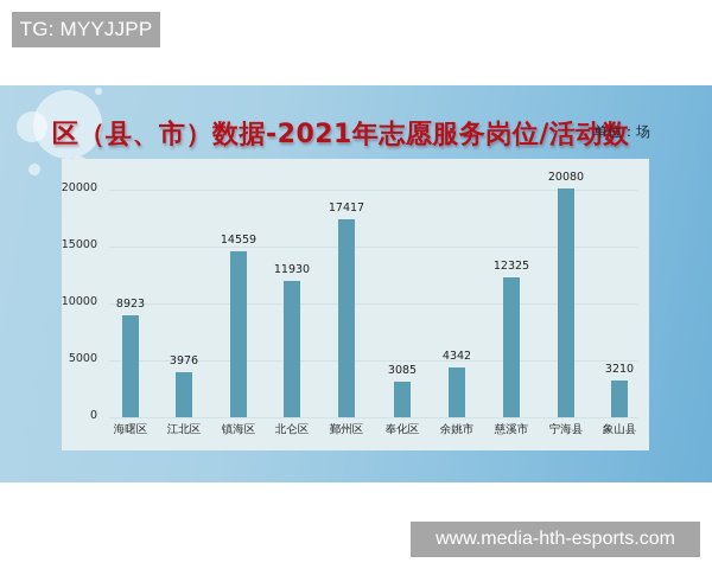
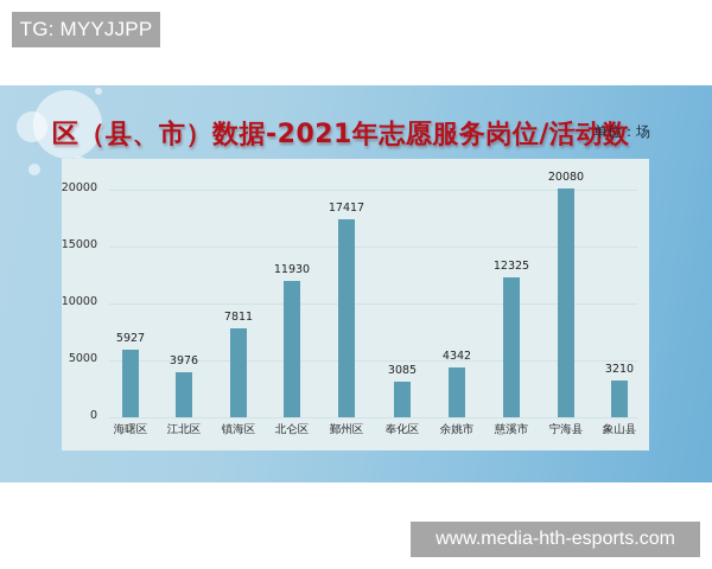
海曙区: 8923 -> 5927
镇海区: 14559 -> 7811
